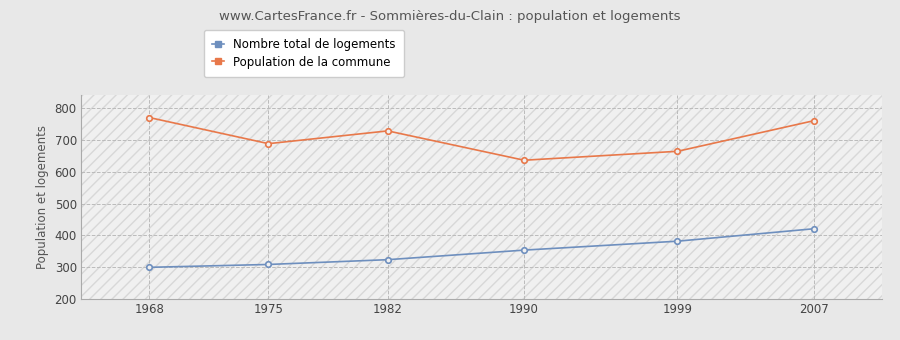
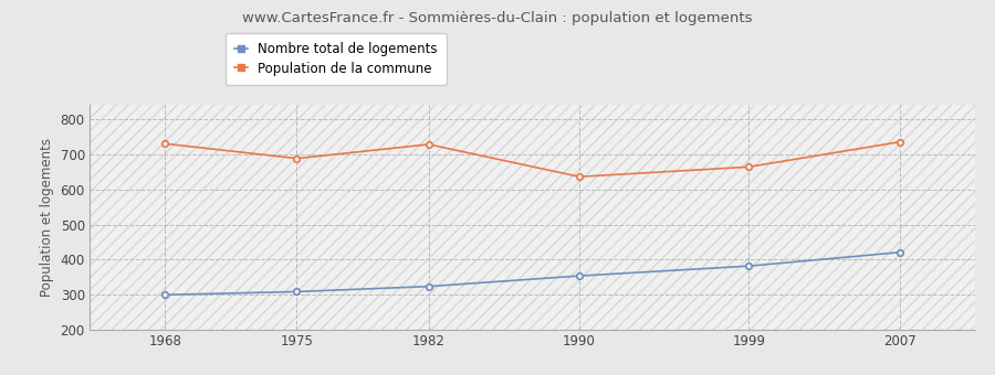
Population de la commune/1968: 770 -> 730
Population de la commune/2007: 760 -> 735
